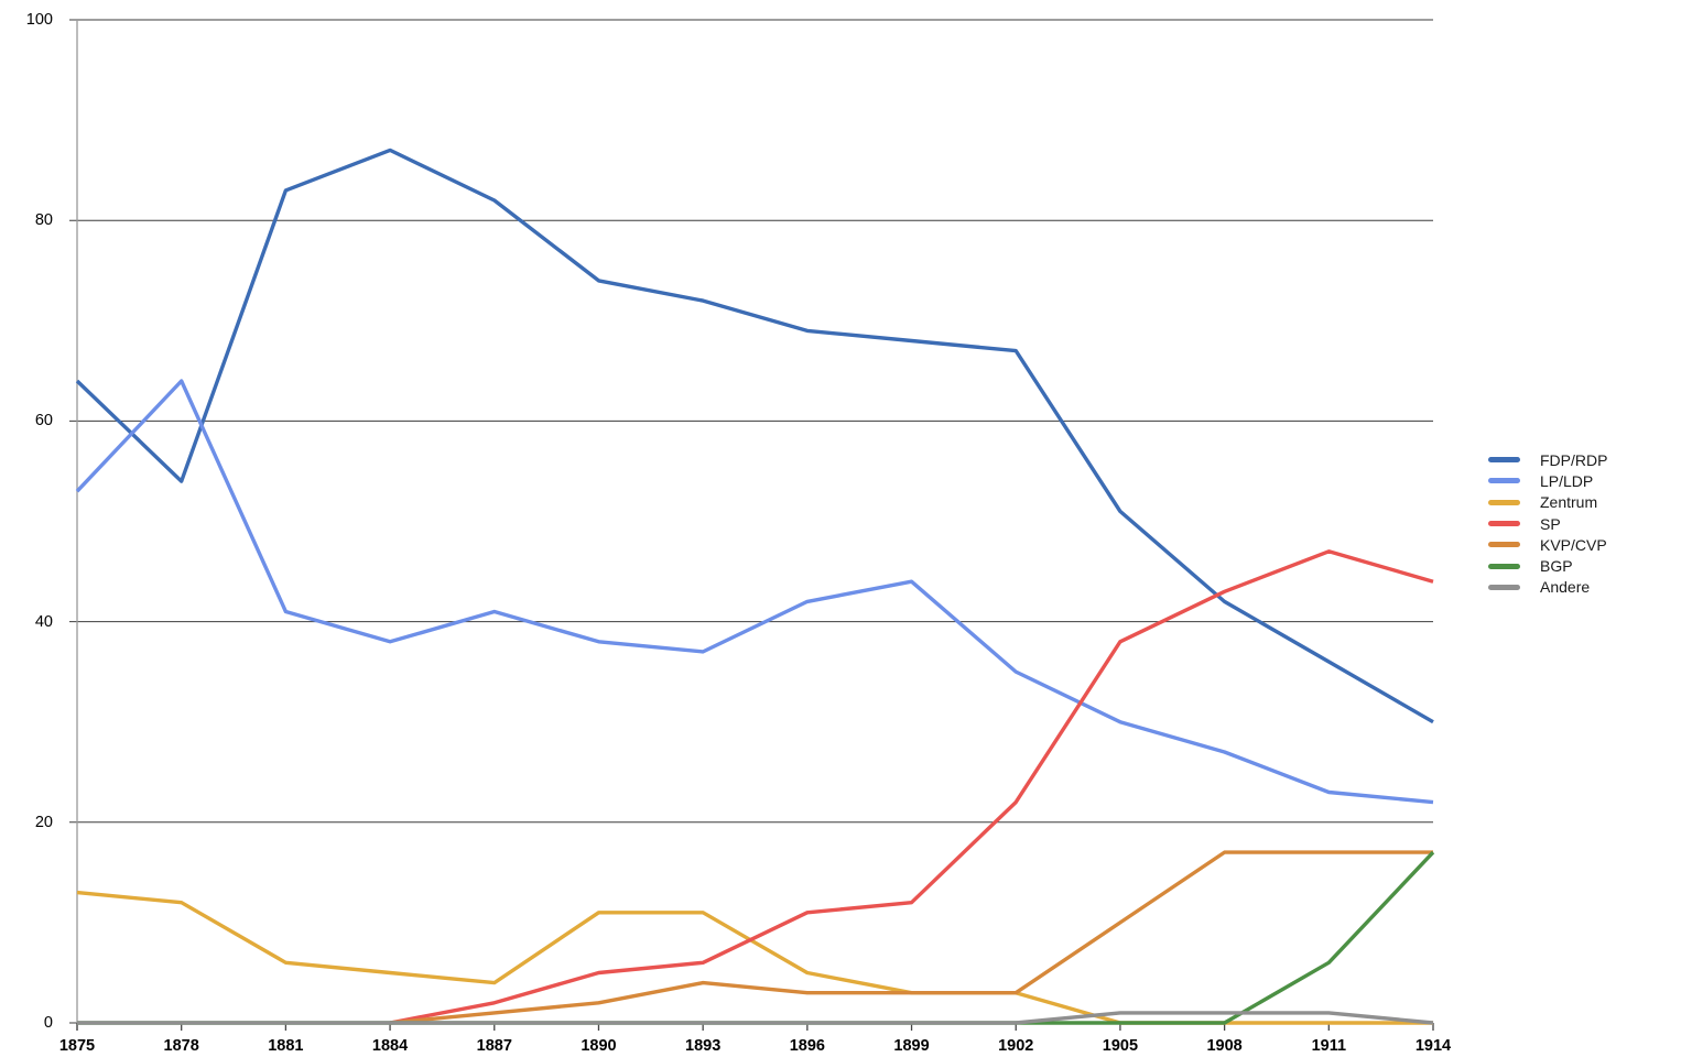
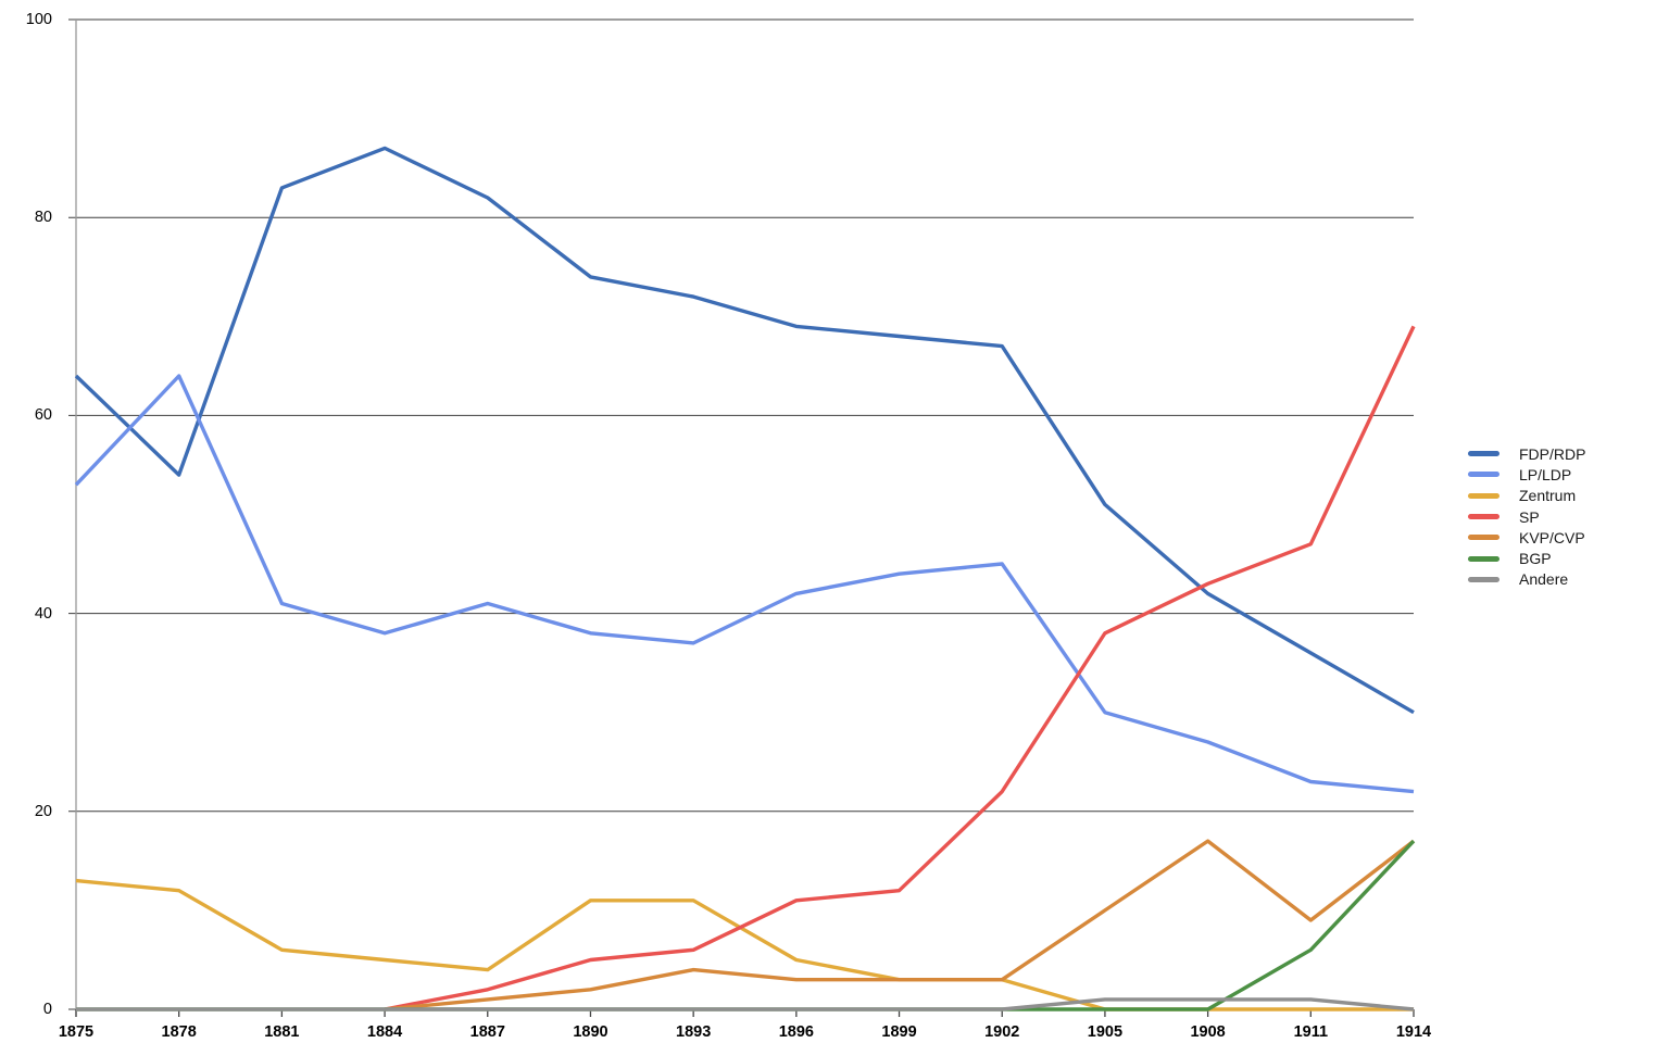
LP/LDP/1902: 35 -> 45
KVP/CVP/1911: 17 -> 9
SP/1914: 44 -> 69
